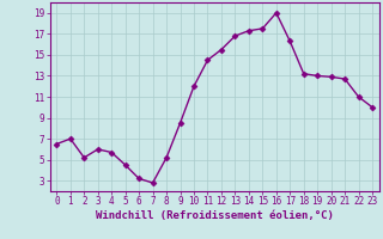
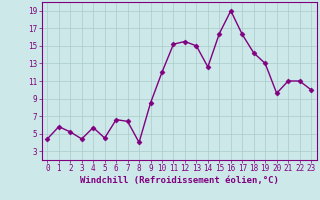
0: 6.5 -> 4.4
1: 7.0 -> 5.8
3: 6.0 -> 4.4
6: 3.2 -> 6.6
7: 2.8 -> 6.4
8: 5.2 -> 4.0
11: 14.5 -> 15.2
13: 16.8 -> 15.0
14: 17.3 -> 12.6
15: 17.5 -> 16.4
18: 13.2 -> 14.2
20: 12.9 -> 9.6
21: 12.7 -> 11.0
